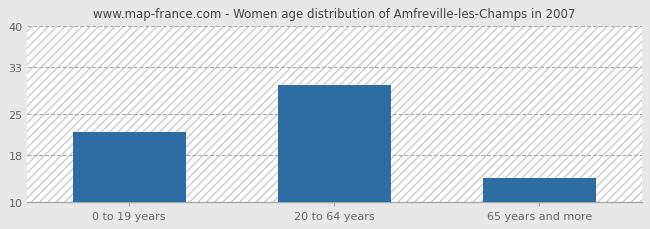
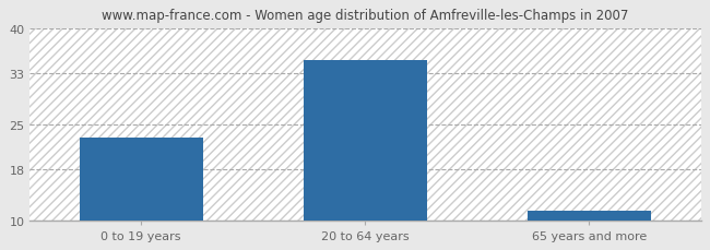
0 to 19 years: 22.0 -> 23.0
20 to 64 years: 30.0 -> 35.0
65 years and more: 14.2 -> 11.5
